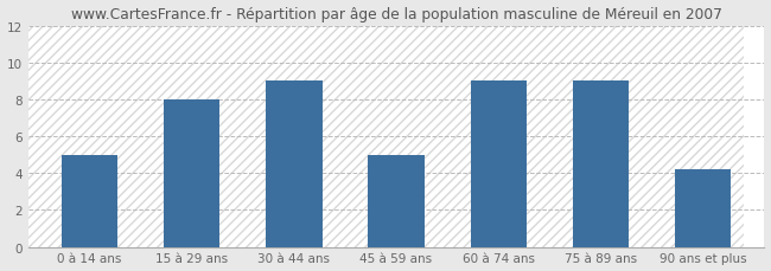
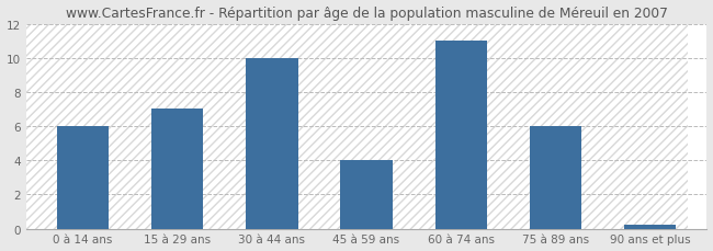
0 à 14 ans: 5.0 -> 6.0
15 à 29 ans: 8.0 -> 7.0
30 à 44 ans: 9.0 -> 10.0
45 à 59 ans: 5.0 -> 4.0
60 à 74 ans: 9.0 -> 11.0
75 à 89 ans: 9.0 -> 6.0
90 ans et plus: 4.2 -> 0.2
